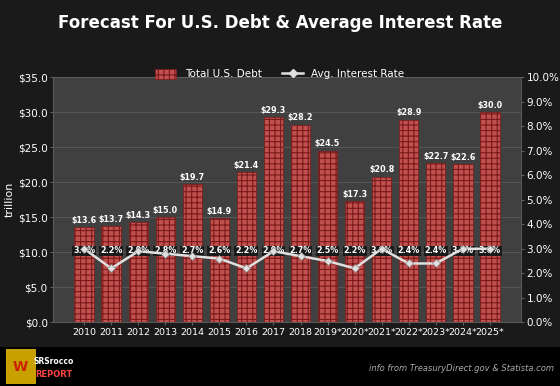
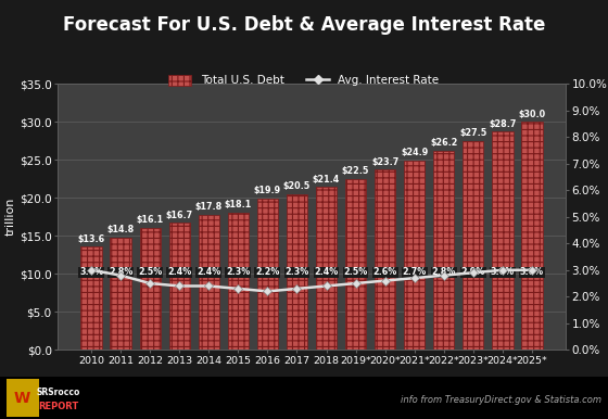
Total U.S. Debt/2011: $13.7 -> $14.8
Avg. Interest Rate/2011: 2.2% -> 2.8%
Total U.S. Debt/2012: $14.3 -> $16.1
Avg. Interest Rate/2012: 2.9% -> 2.5%
Total U.S. Debt/2013: $15.0 -> $16.7
Avg. Interest Rate/2013: 2.8% -> 2.4%
Total U.S. Debt/2014: $19.7 -> $17.8
Avg. Interest Rate/2014: 2.7% -> 2.4%
Total U.S. Debt/2015: $14.9 -> $18.1
Avg. Interest Rate/2015: 2.6% -> 2.3%
Total U.S. Debt/2016: $21.4 -> $19.9
Total U.S. Debt/2017: $29.3 -> $20.5
Avg. Interest Rate/2017: 2.9% -> 2.3%
Total U.S. Debt/2018: $28.2 -> $21.4
Avg. Interest Rate/2018: 2.7% -> 2.4%
Total U.S. Debt/2019*: $24.5 -> $22.5
Total U.S. Debt/2020*: $17.3 -> $23.7
Avg. Interest Rate/2020*: 2.2% -> 2.6%
Total U.S. Debt/2021*: $20.8 -> $24.9
Avg. Interest Rate/2021*: 3.0% -> 2.7%
Total U.S. Debt/2022*: $28.9 -> $26.2
Avg. Interest Rate/2022*: 2.4% -> 2.8%
Total U.S. Debt/2023*: $22.7 -> $27.5
Avg. Interest Rate/2023*: 2.4% -> 2.9%
Total U.S. Debt/2024*: $22.6 -> $28.7
